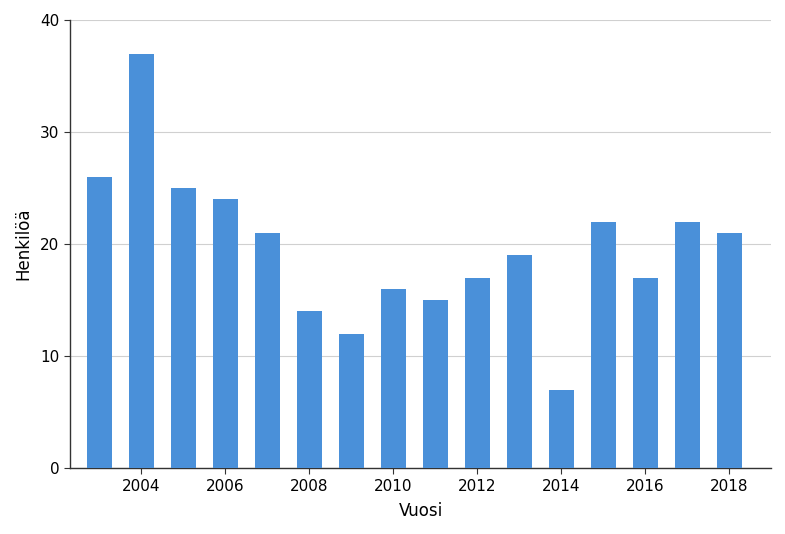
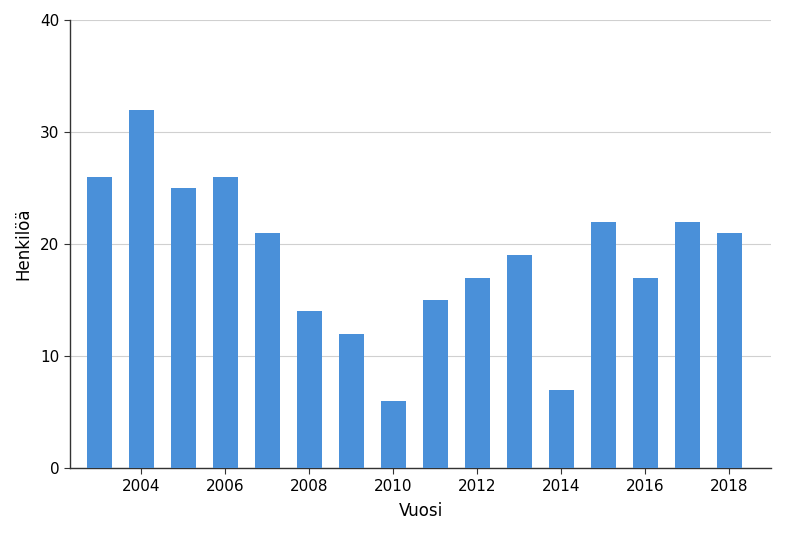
2004: 37 -> 32
2006: 24 -> 26
2010: 16 -> 6
